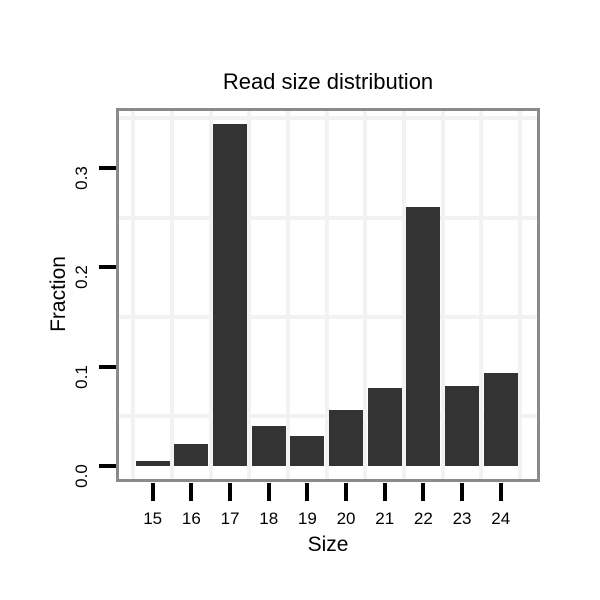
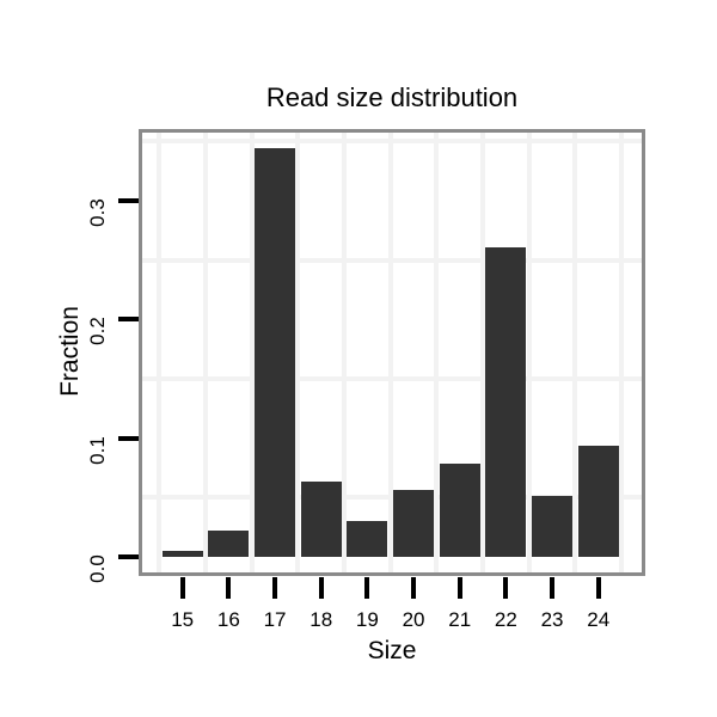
18: 0.04 -> 0.06
23: 0.08 -> 0.05
